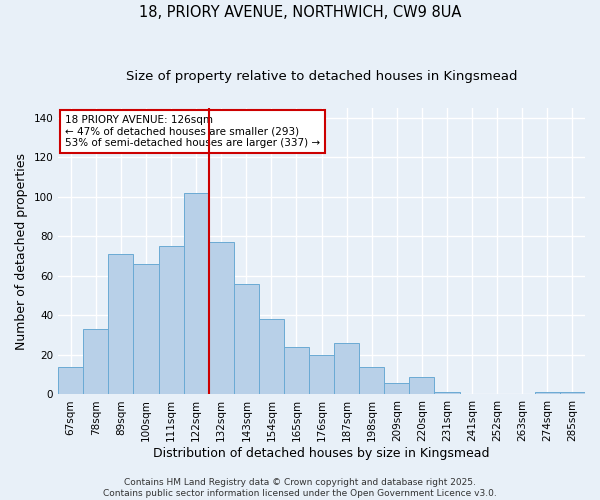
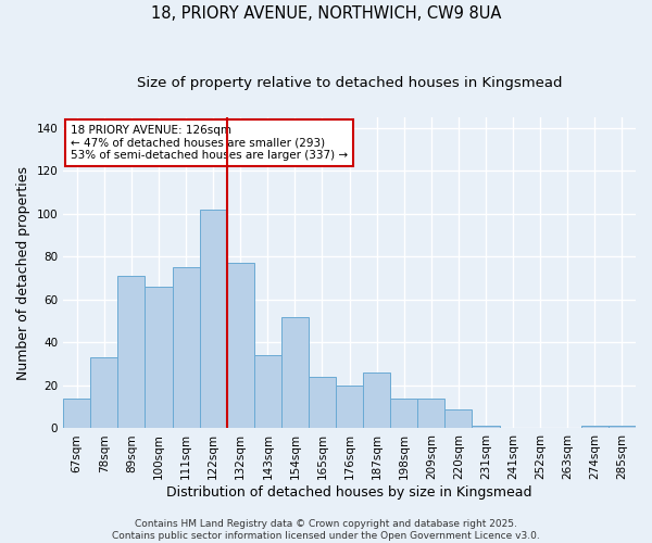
143sqm: 56 -> 34
154sqm: 38 -> 52
209sqm: 6 -> 14
